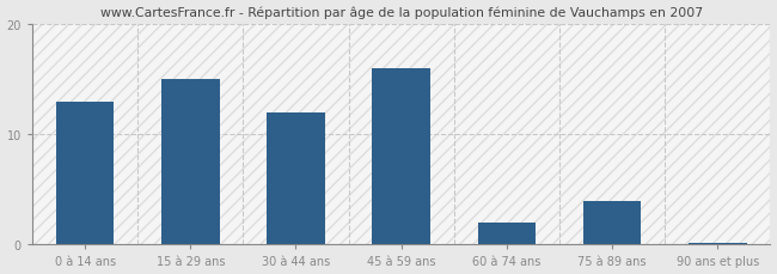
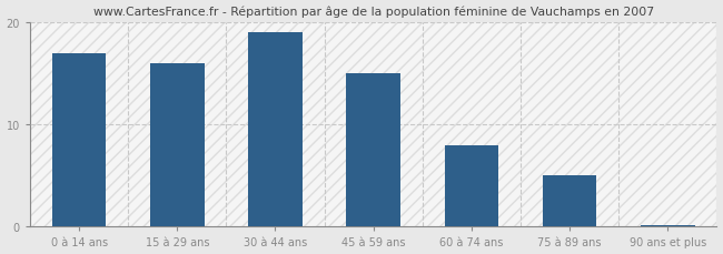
0 à 14 ans: 13.0 -> 17.0
15 à 29 ans: 15.0 -> 16.0
30 à 44 ans: 12.0 -> 19.0
45 à 59 ans: 16.0 -> 15.0
60 à 74 ans: 2.0 -> 8.0
75 à 89 ans: 4.0 -> 5.0
